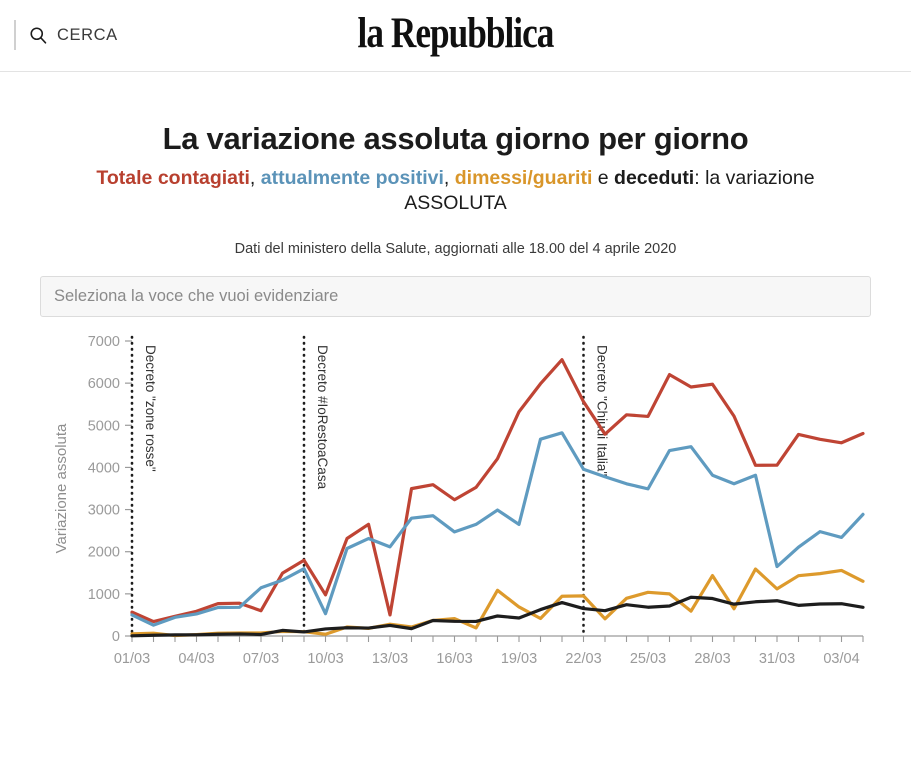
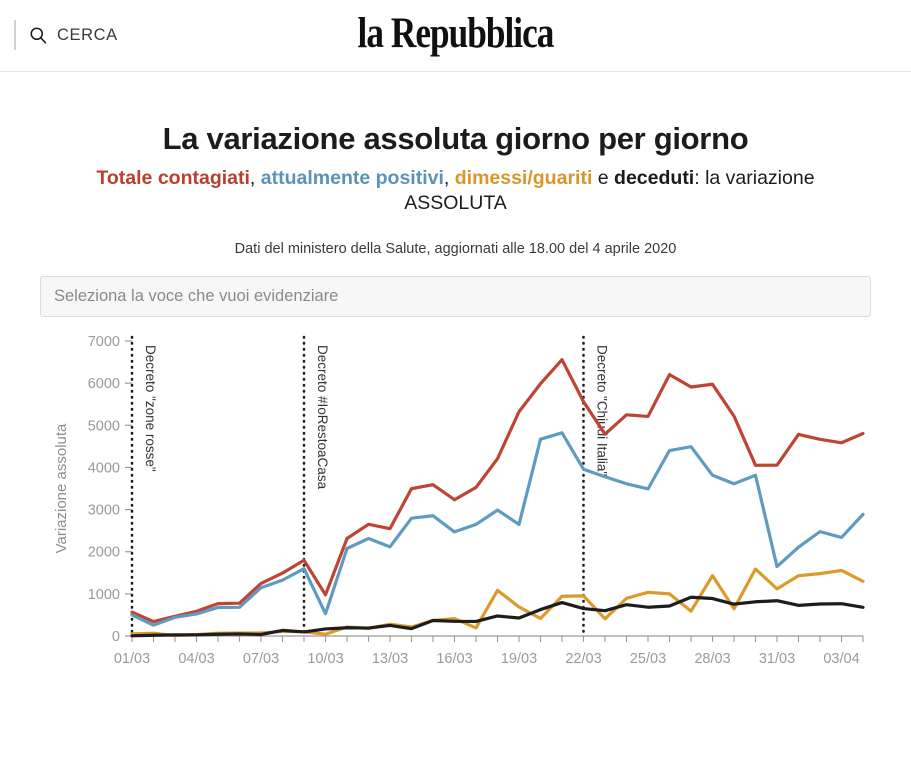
Totale contagiati/07/03: 600 -> 1200
Totale contagiati/13/03: 500 -> 2500
